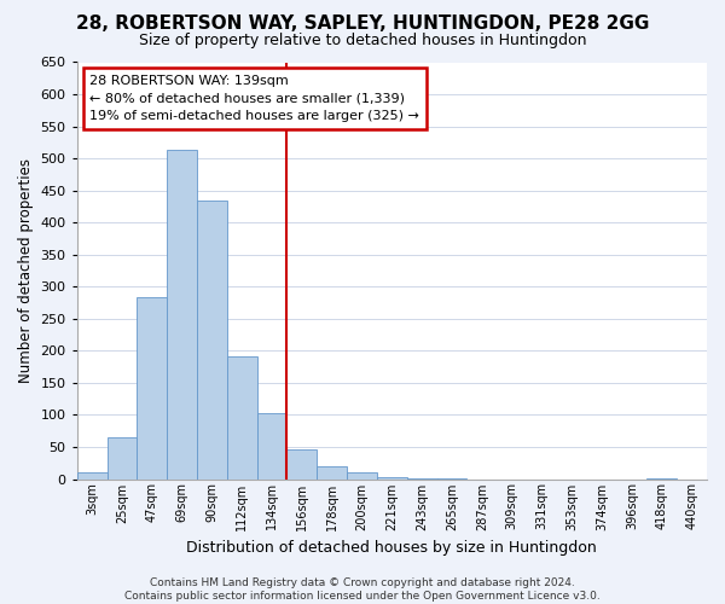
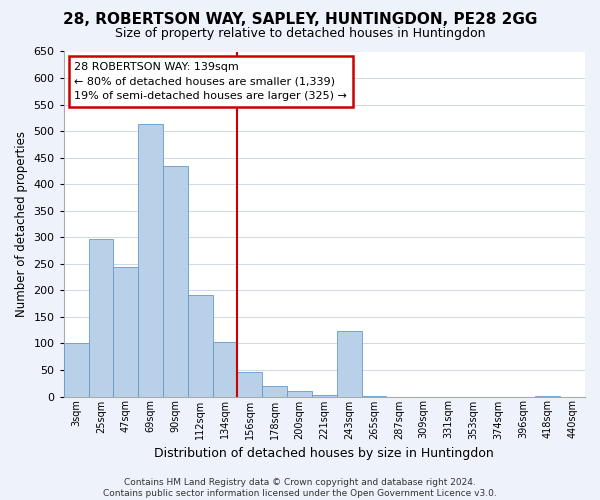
3sqm: 10 -> 100
25sqm: 65 -> 296
47sqm: 283 -> 244
243sqm: 1 -> 124
